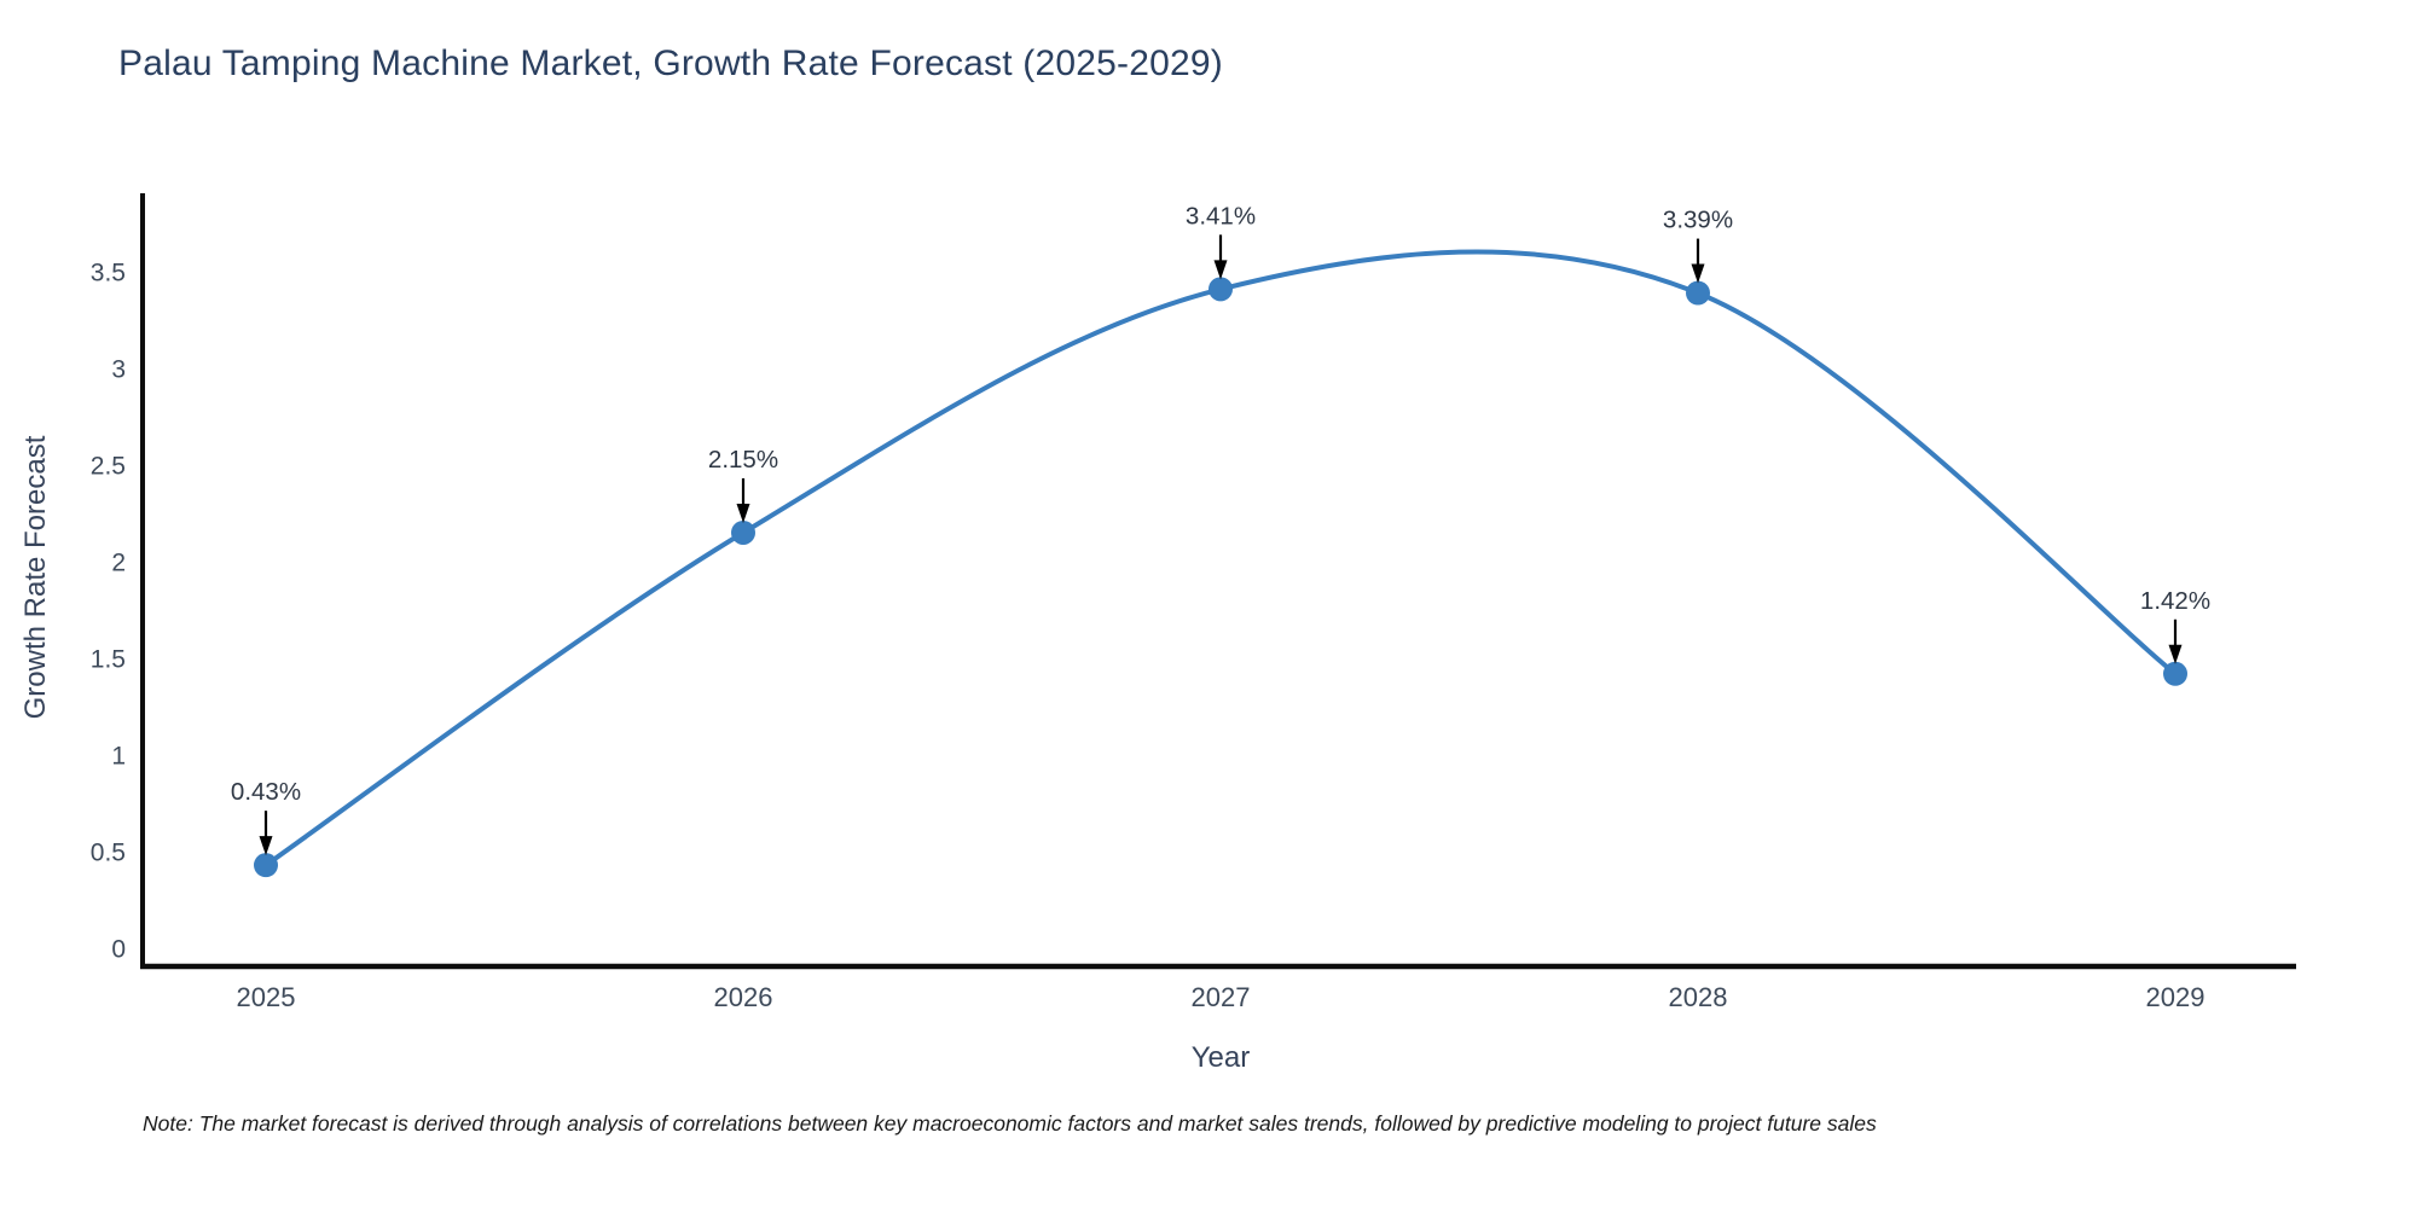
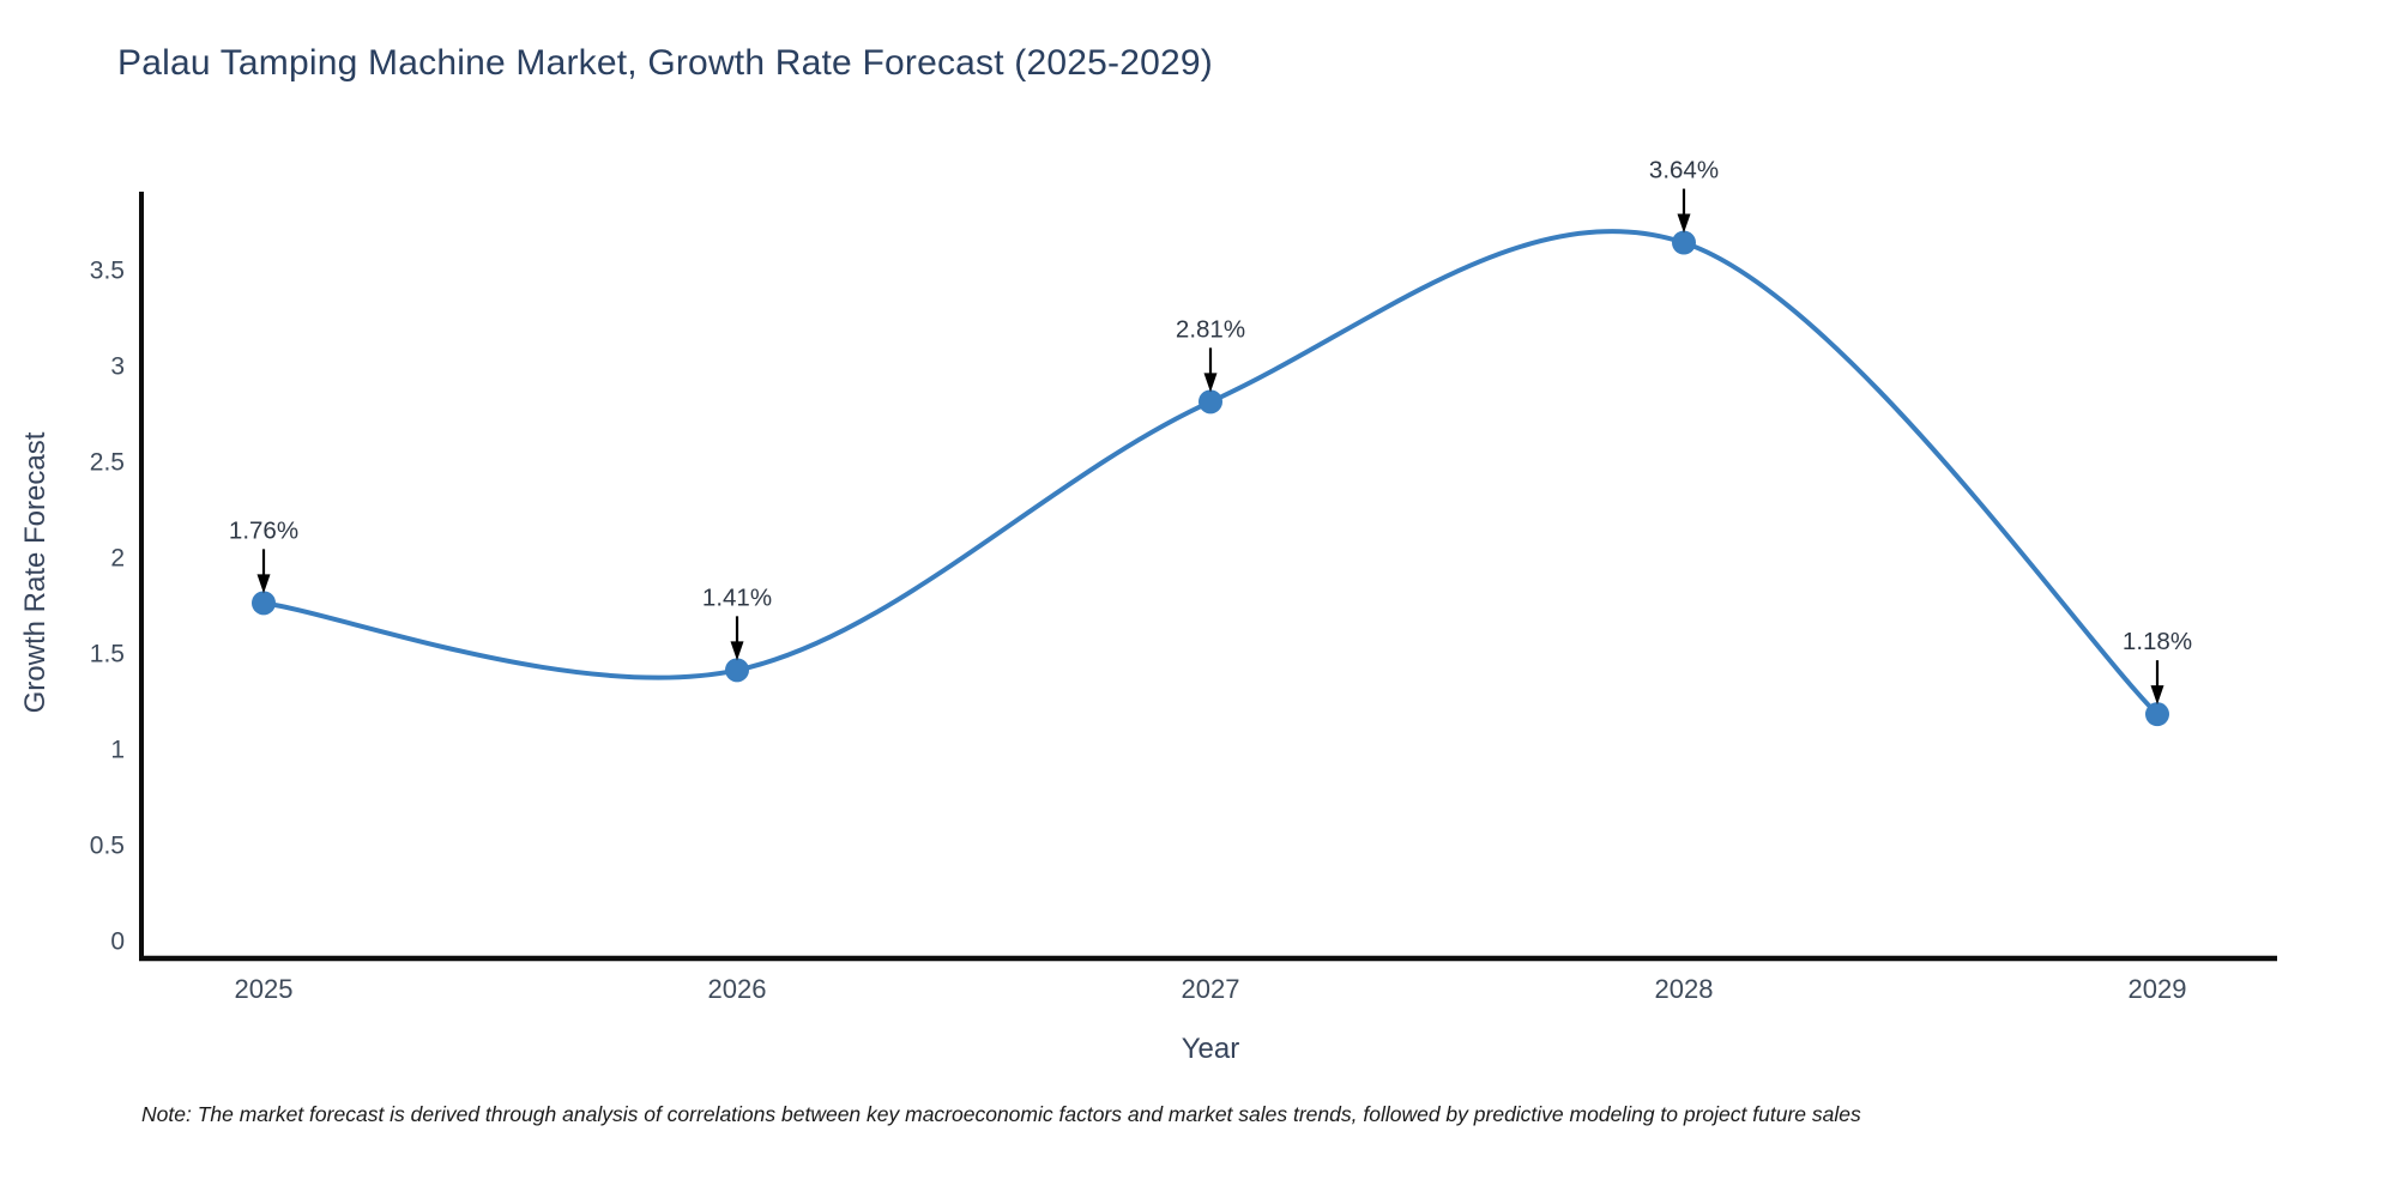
2025: 0.43% -> 1.76%
2026: 2.15% -> 1.41%
2027: 3.41% -> 2.81%
2028: 3.39% -> 3.64%
2029: 1.42% -> 1.18%
